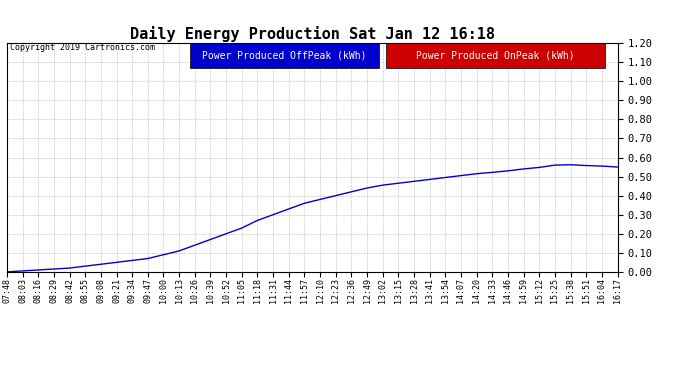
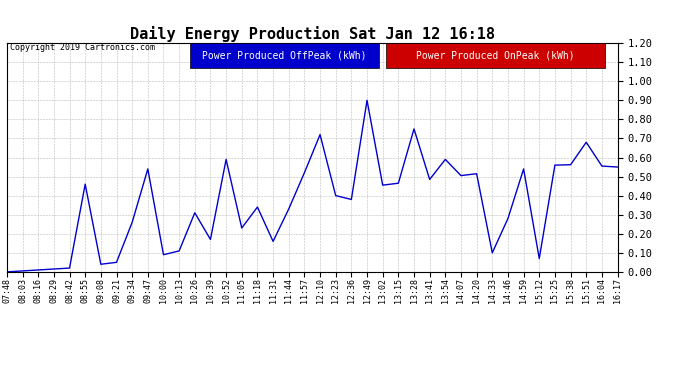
08:55: 0.03 -> 0.46
09:34: 0.06 -> 0.26
09:47: 0.07 -> 0.54
10:26: 0.14 -> 0.31
10:52: 0.20 -> 0.59
11:18: 0.27 -> 0.34
11:31: 0.30 -> 0.16
11:57: 0.36 -> 0.52
12:10: 0.38 -> 0.72
12:36: 0.42 -> 0.38
12:49: 0.44 -> 0.90
13:28: 0.47 -> 0.75
13:54: 0.49 -> 0.59
14:33: 0.52 -> 0.10
14:46: 0.53 -> 0.28
15:12: 0.55 -> 0.07
15:51: 0.56 -> 0.68
